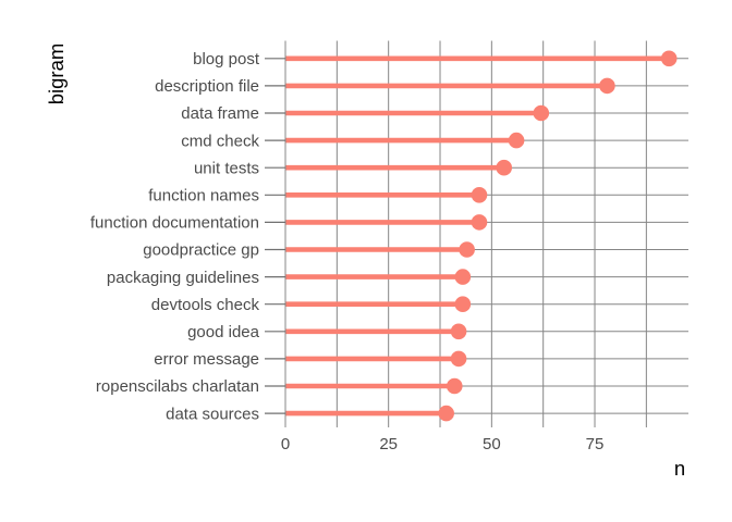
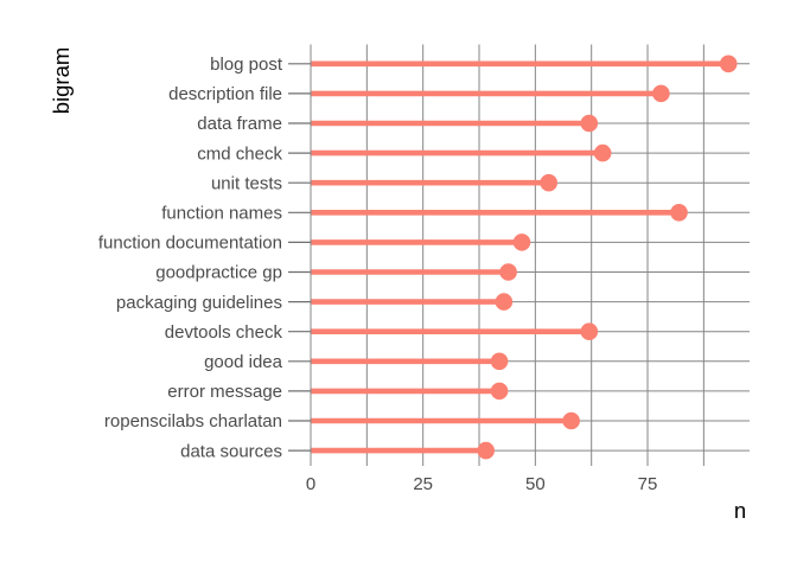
cmd check: 56 -> 65
function names: 47 -> 82
devtools check: 43 -> 62
ropenscilabs charlatan: 41 -> 58
